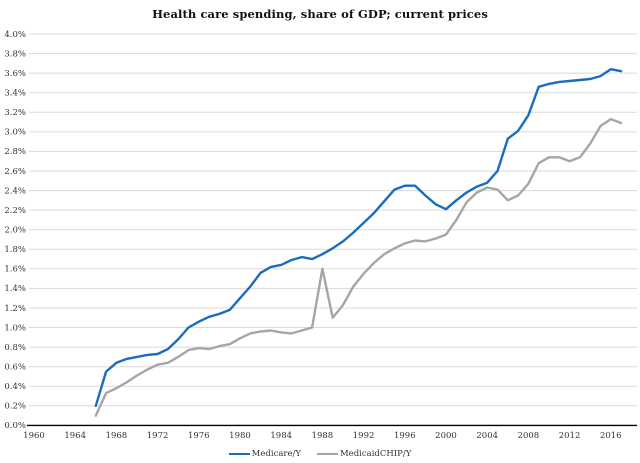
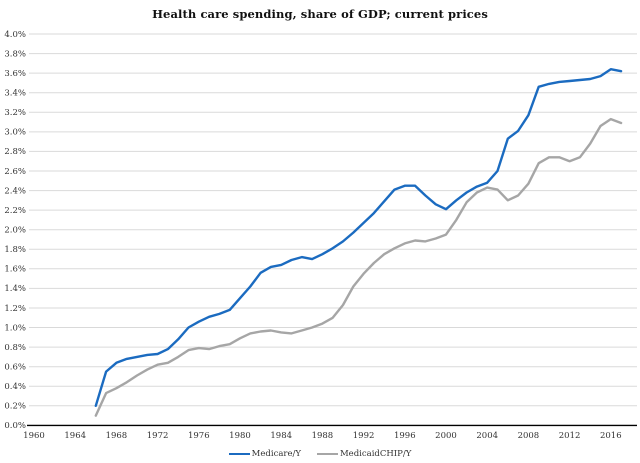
MedicaidCHIP/Y/1988: 1.6% -> 1.0%
